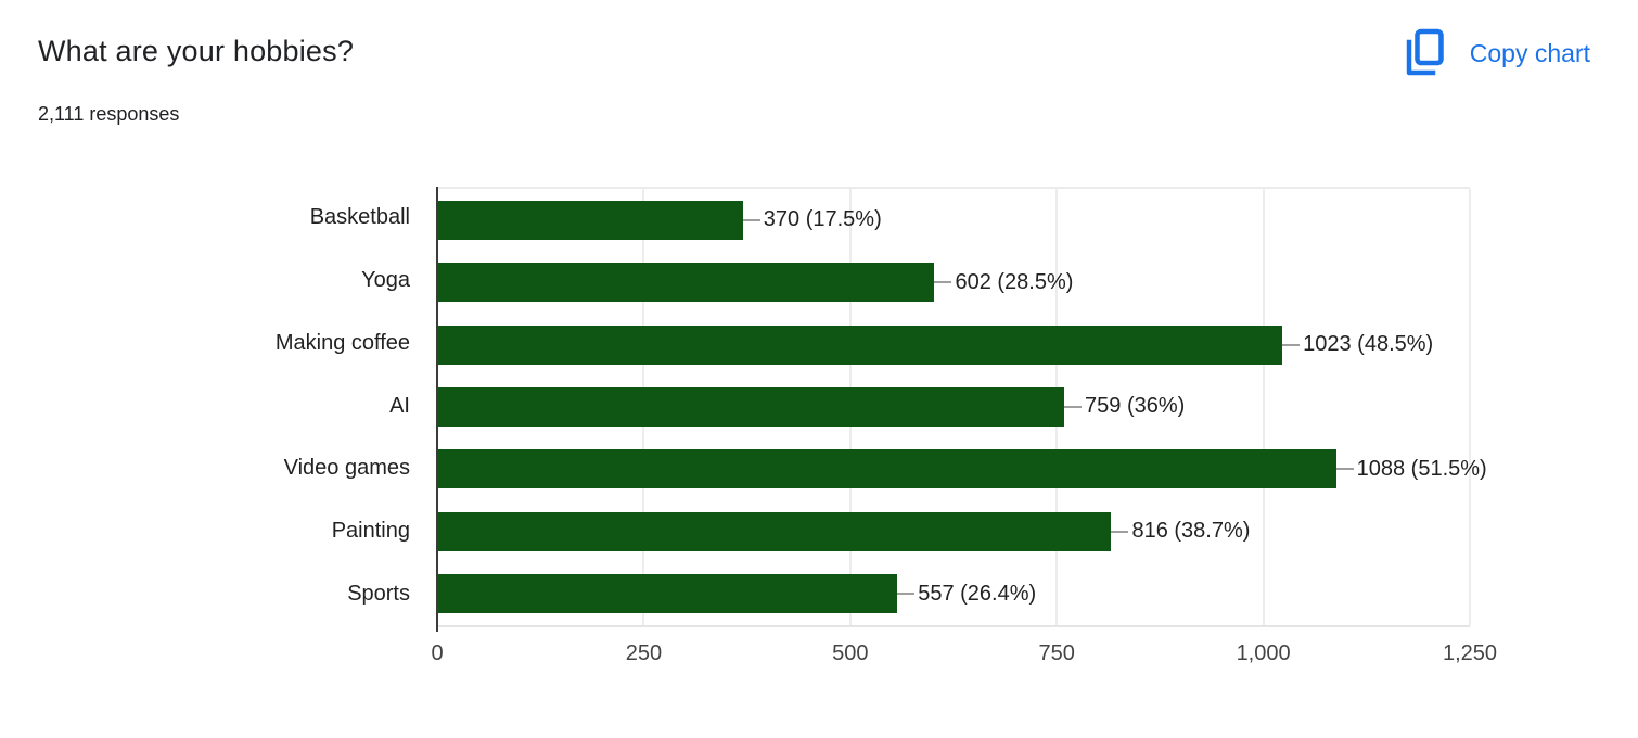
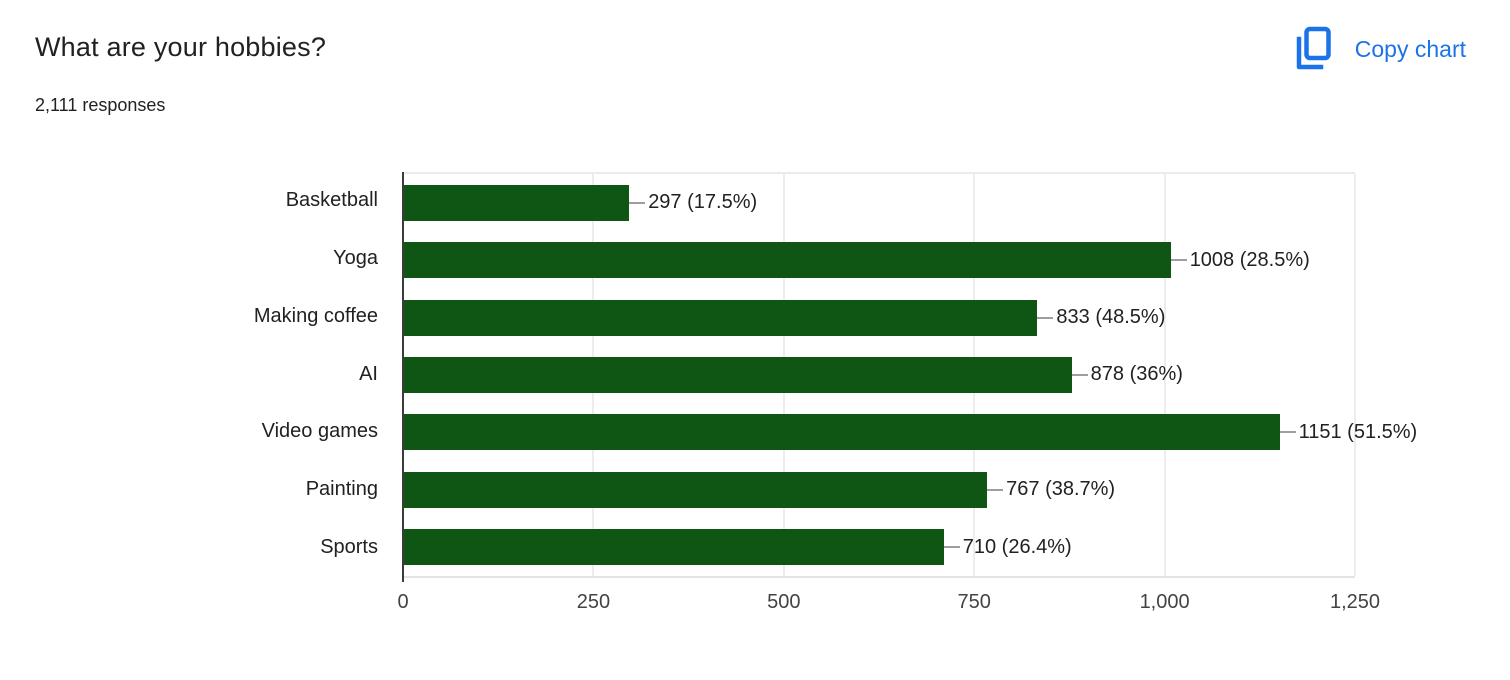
Basketball: 370 -> 297
Yoga: 602 -> 1008
Making coffee: 1023 -> 833
AI: 759 -> 878
Video games: 1088 -> 1151
Painting: 816 -> 767
Sports: 557 -> 710
